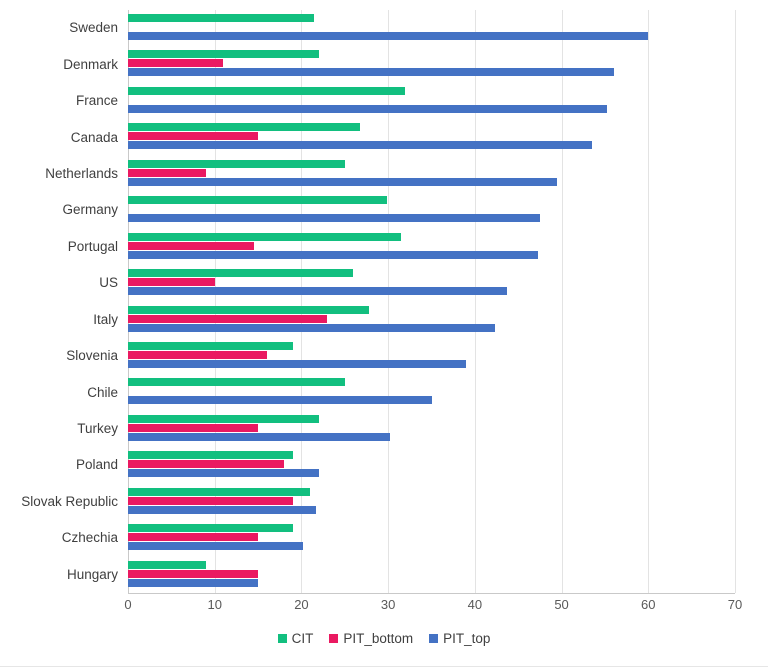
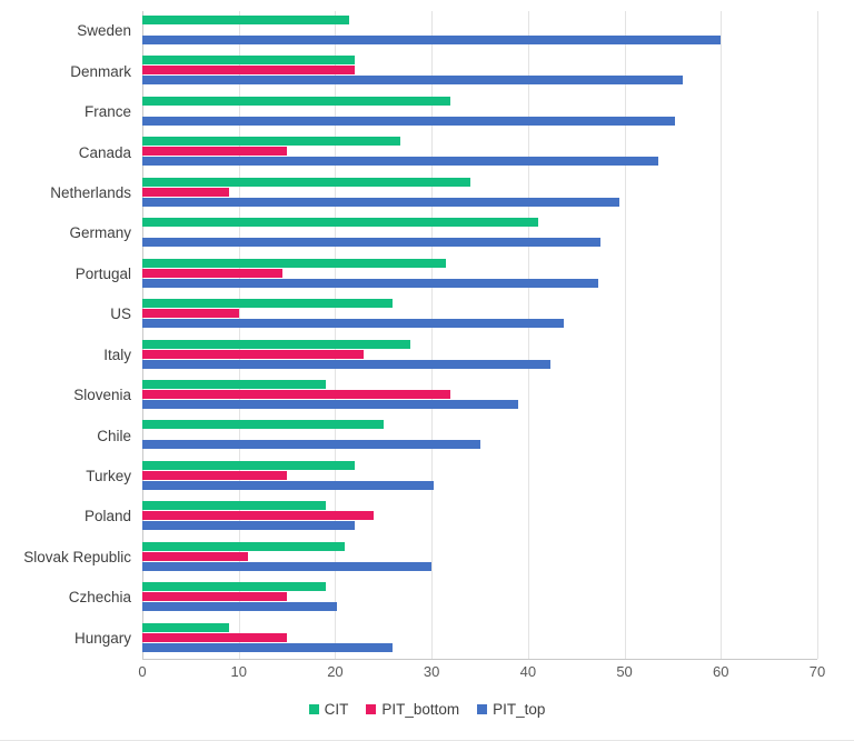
PIT_bottom/Denmark: 11 -> 22
CIT/Netherlands: 25 -> 34
CIT/Germany: 30 -> 41
PIT_bottom/Slovenia: 16 -> 32
PIT_bottom/Poland: 18 -> 24
PIT_bottom/Slovak Republic: 19 -> 11
PIT_top/Slovak Republic: 22 -> 30
PIT_top/Hungary: 15 -> 26
